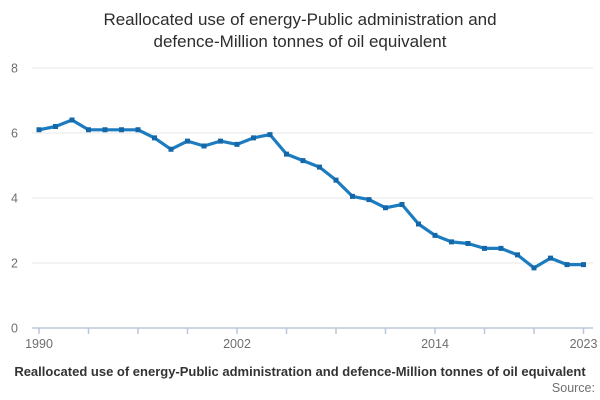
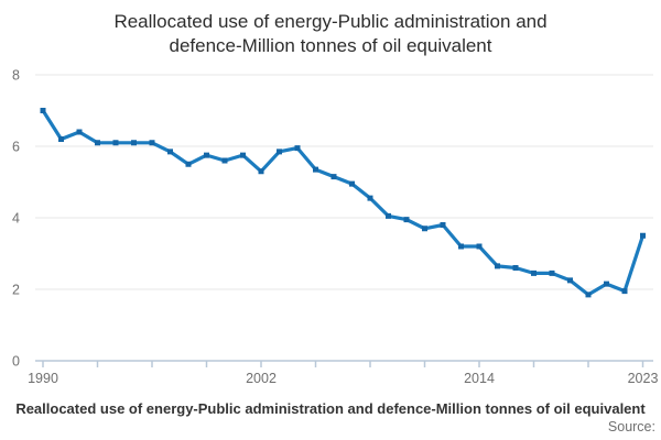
1990: 6.1 -> 7.0
2002: 5.7 -> 5.3
2014: 2.9 -> 3.2
2023: 1.9 -> 3.5
